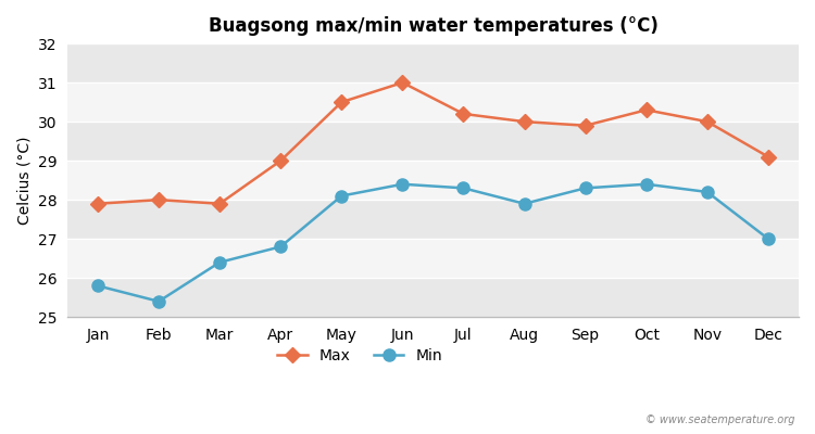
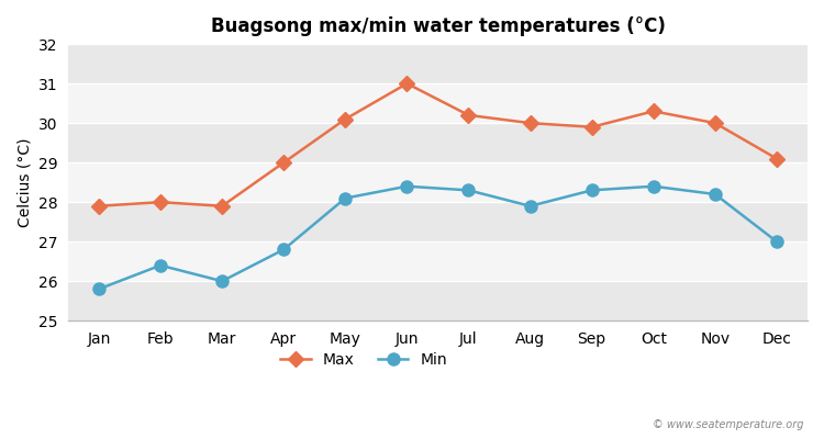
Min/Feb: 25.4 -> 26.4
Min/Mar: 26.4 -> 26.0
Max/May: 30.5 -> 30.1
